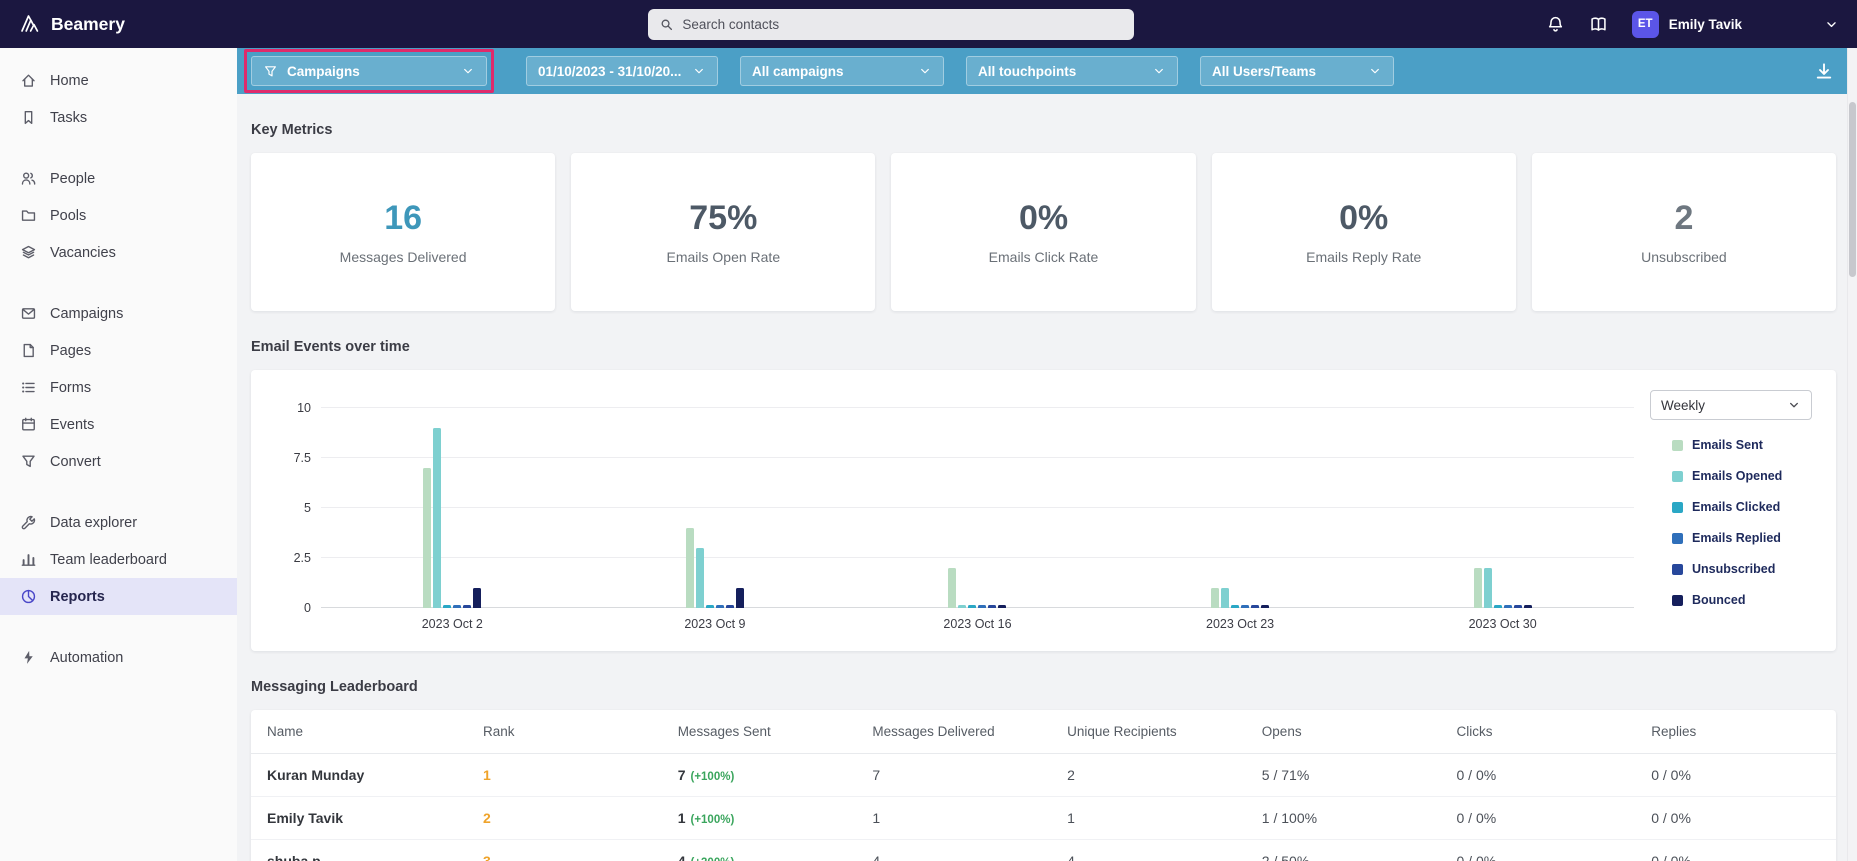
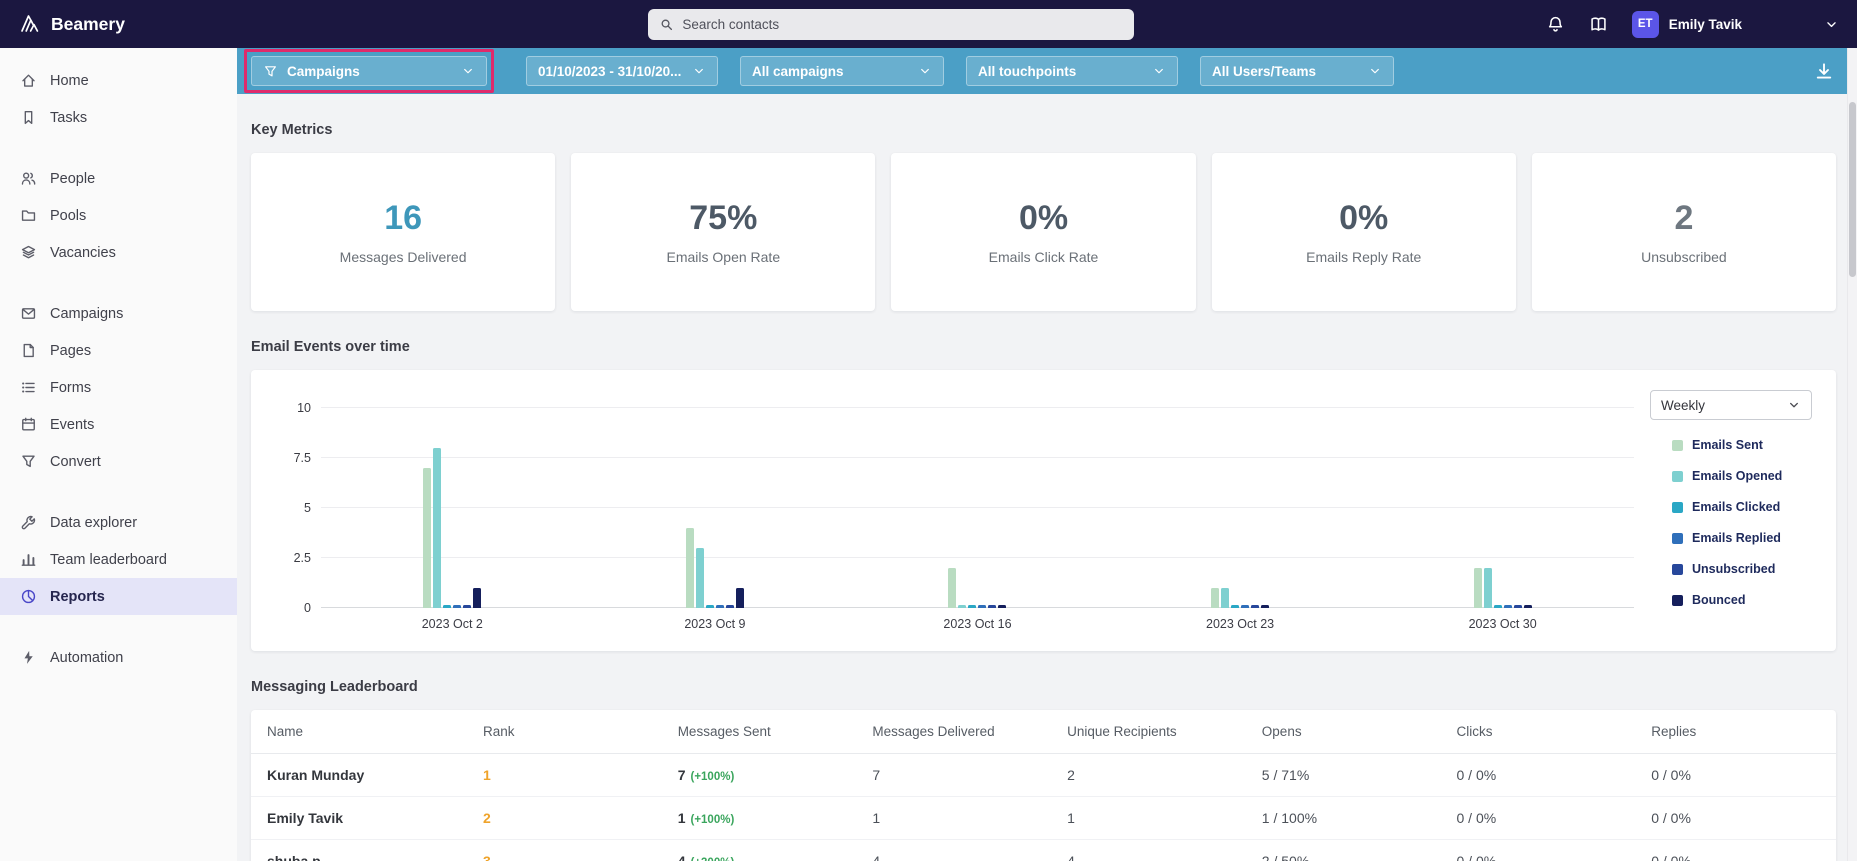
Emails Opened/2023 Oct 2: 9 -> 8
